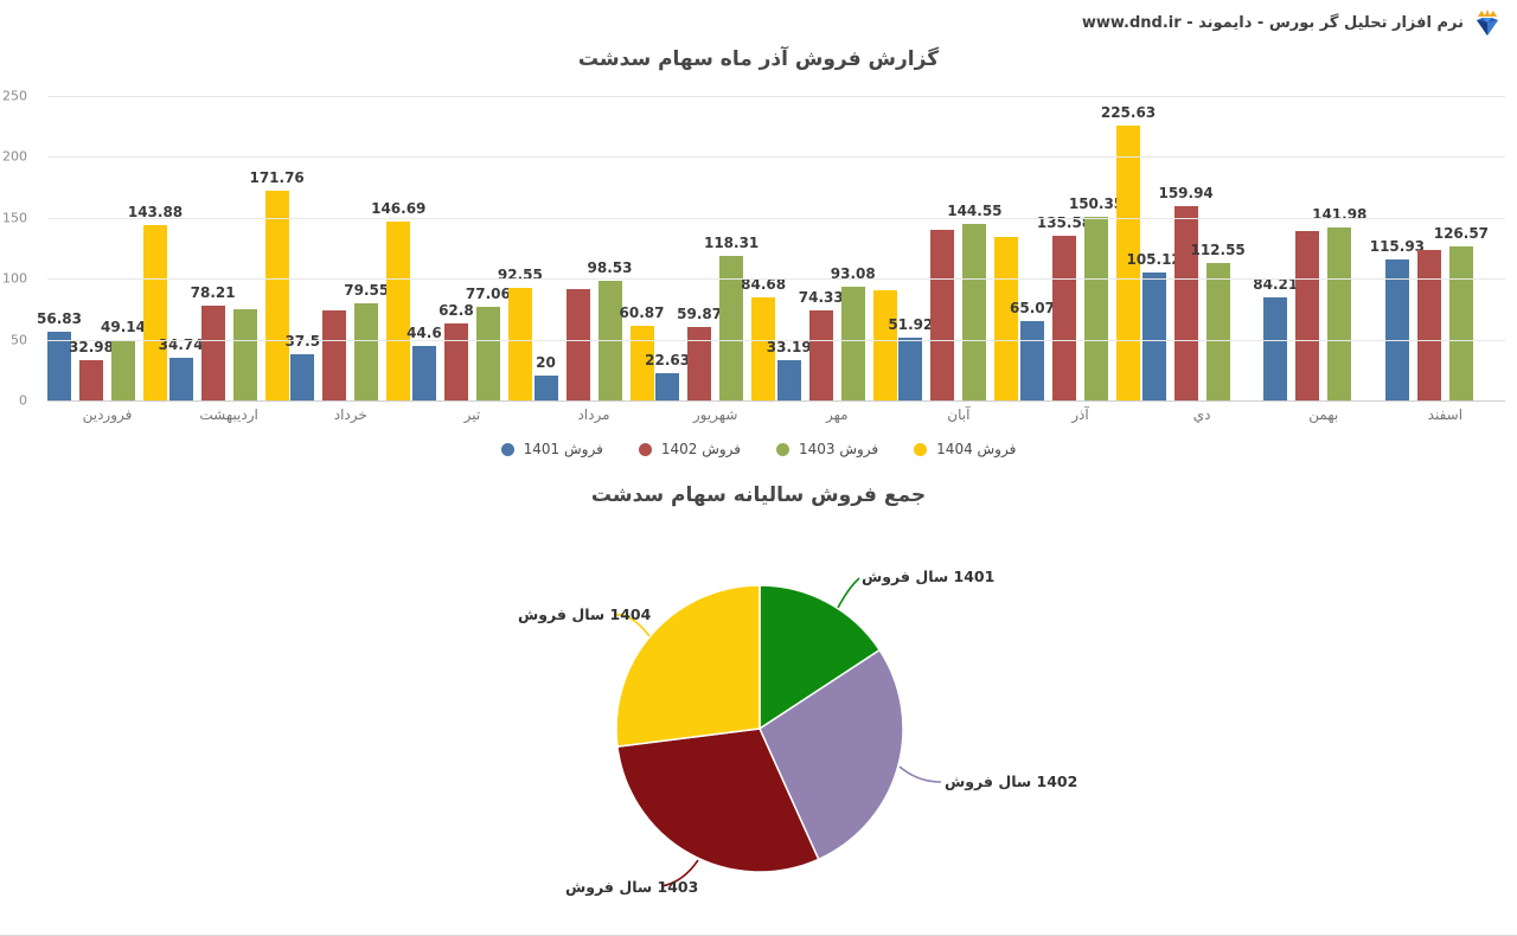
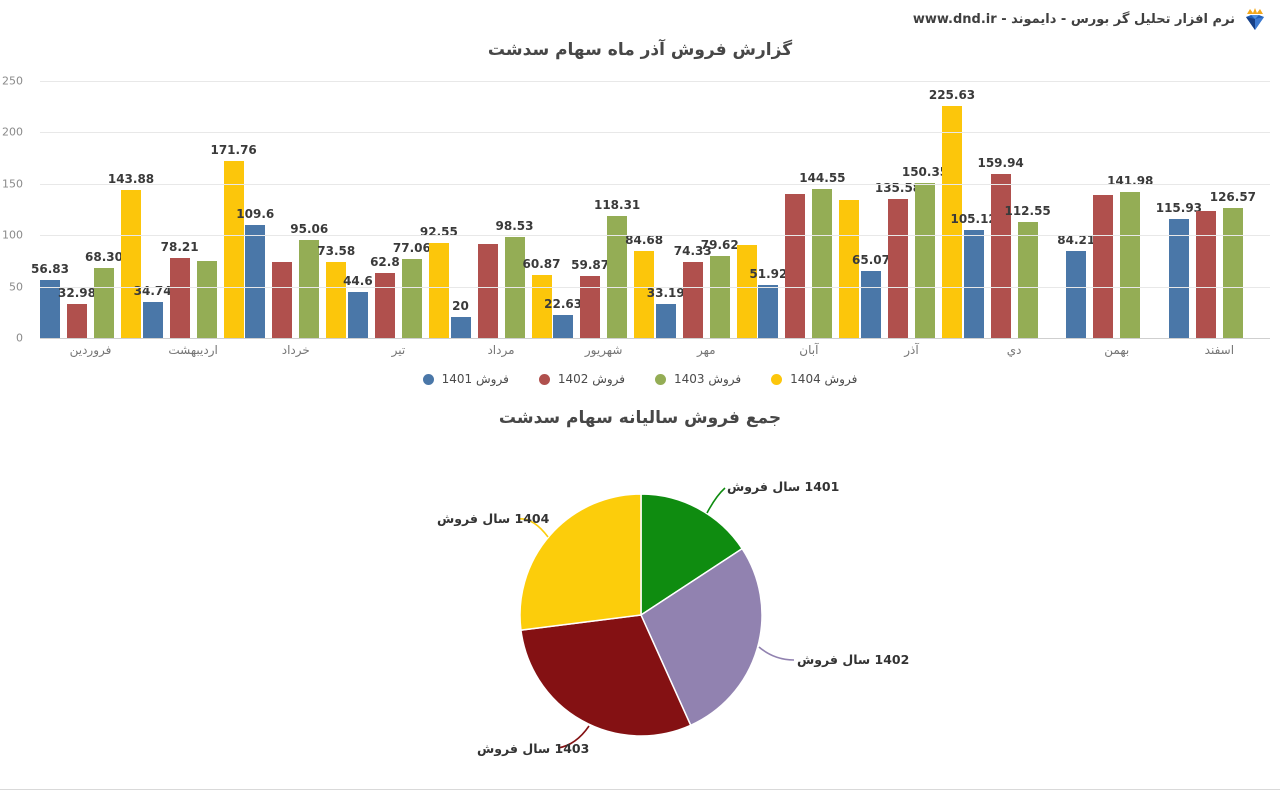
گزارش فروش آذر ماه سهام سدشت/فروش 1403/فروردین: 49.14 -> 68.30
گزارش فروش آذر ماه سهام سدشت/فروش 1401/خرداد: 37.5 -> 109.6
گزارش فروش آذر ماه سهام سدشت/فروش 1403/خرداد: 79.55 -> 95.06
گزارش فروش آذر ماه سهام سدشت/فروش 1404/خرداد: 146.69 -> 73.58
گزارش فروش آذر ماه سهام سدشت/فروش 1403/مهر: 93.08 -> 79.62
